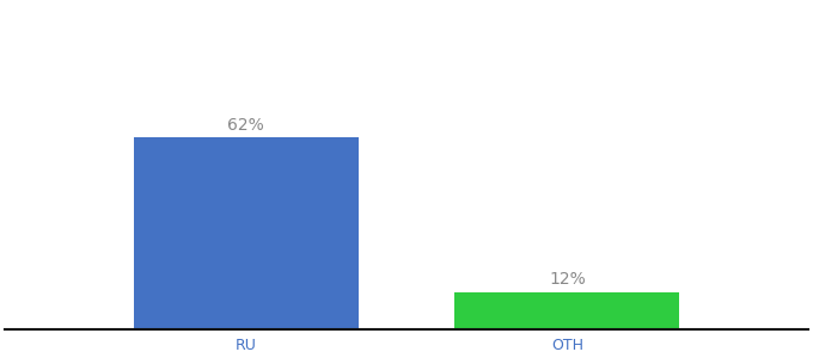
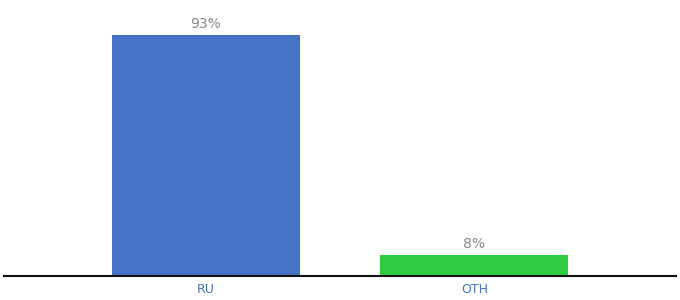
RU: 62% -> 93%
OTH: 12% -> 8%
